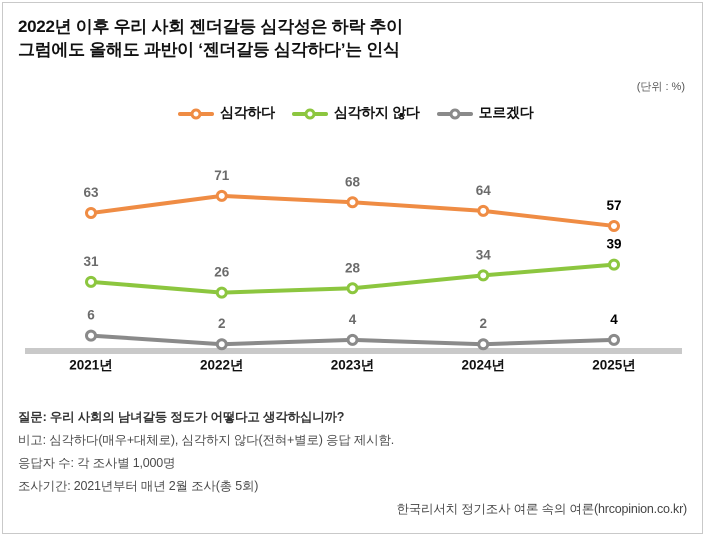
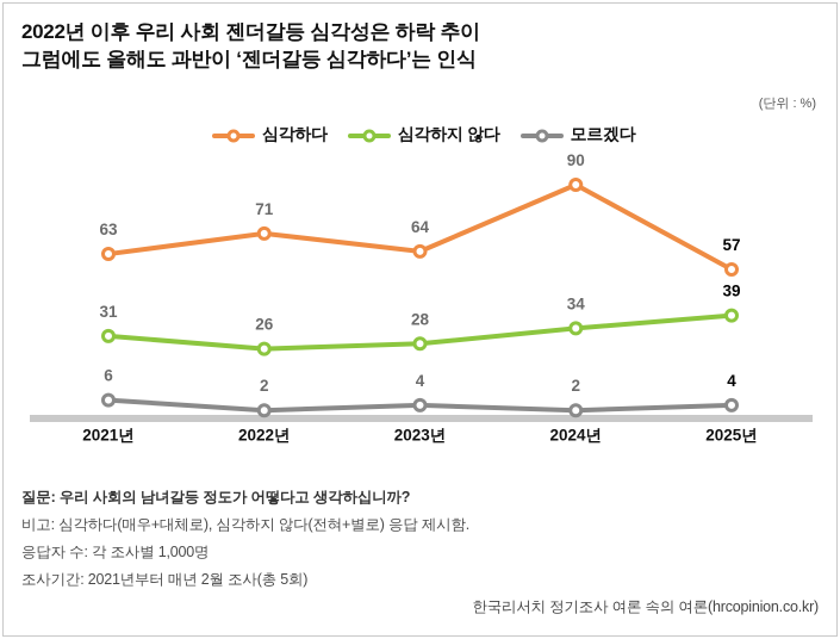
심각하다/2023년: 68 -> 64
심각하다/2024년: 64 -> 90
